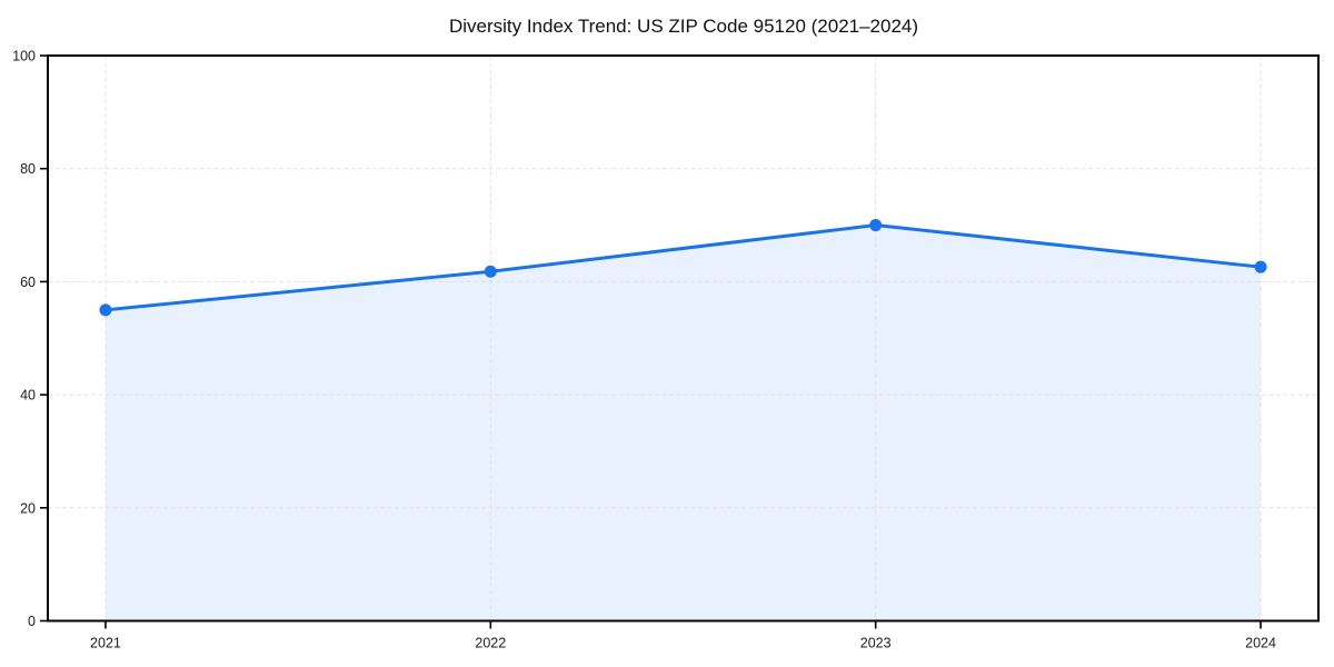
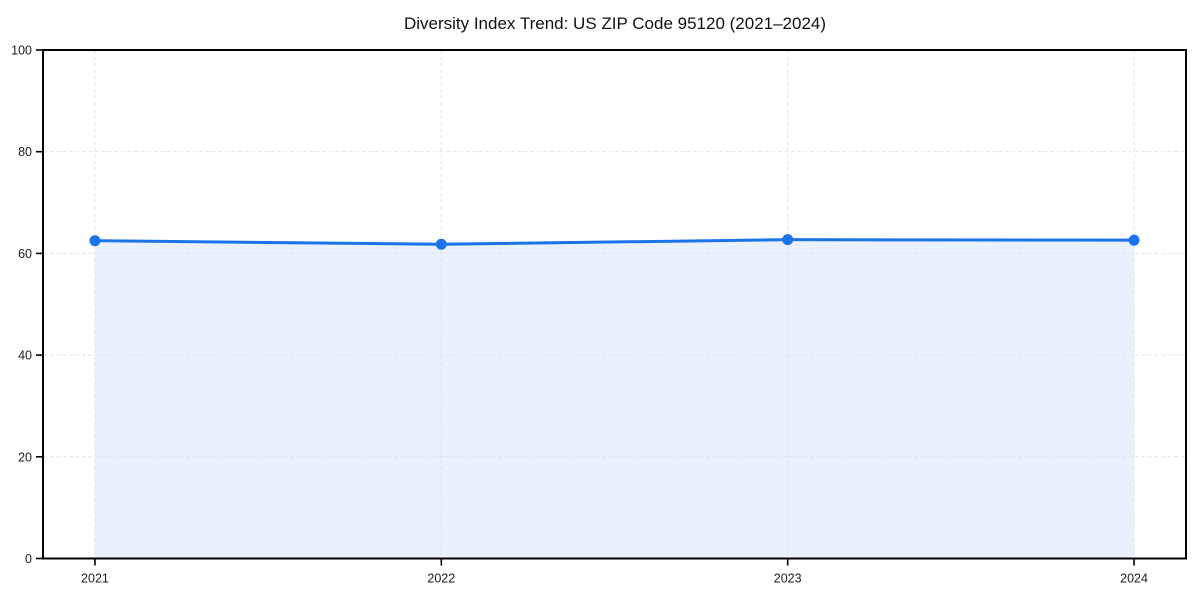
2021: 55 -> 62
2023: 70 -> 63
